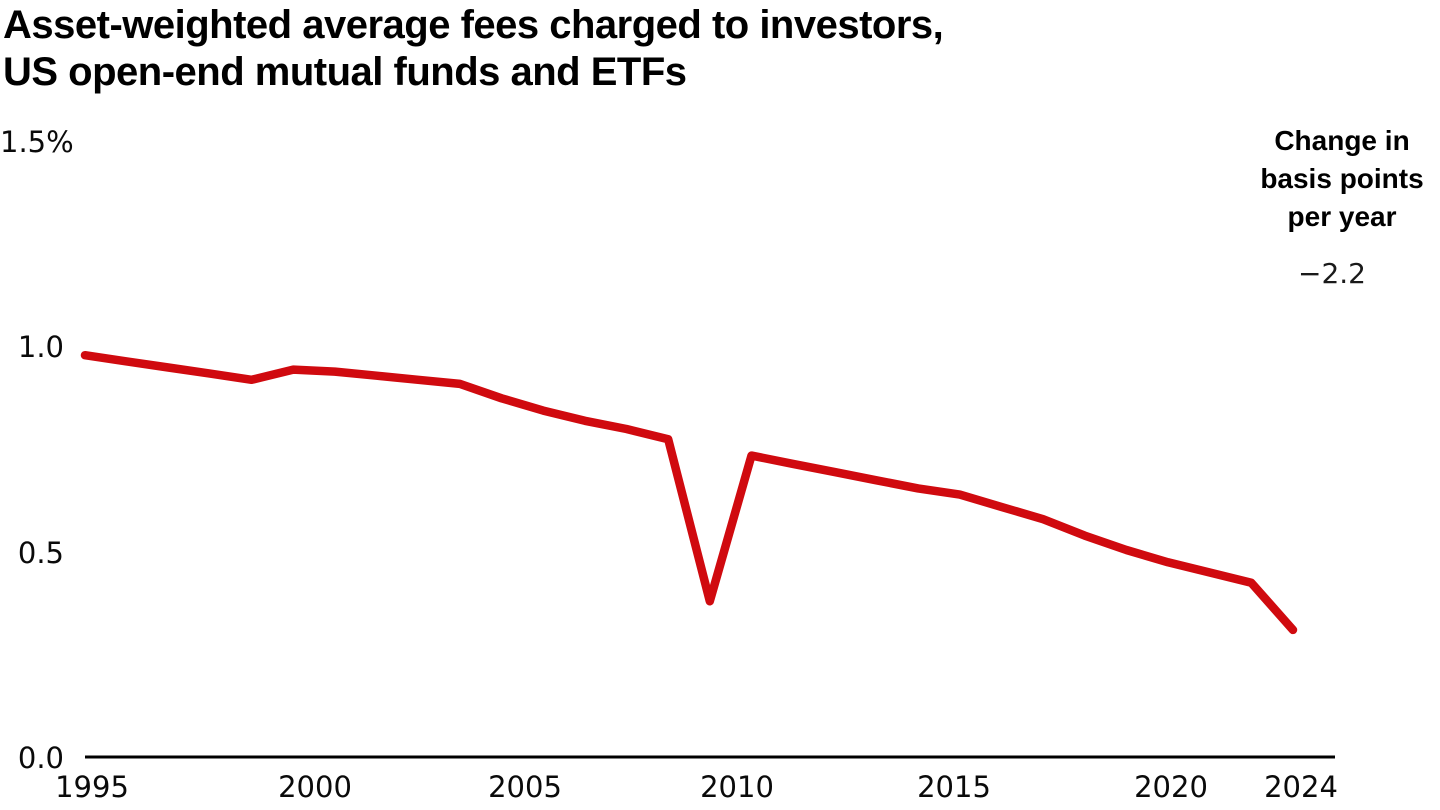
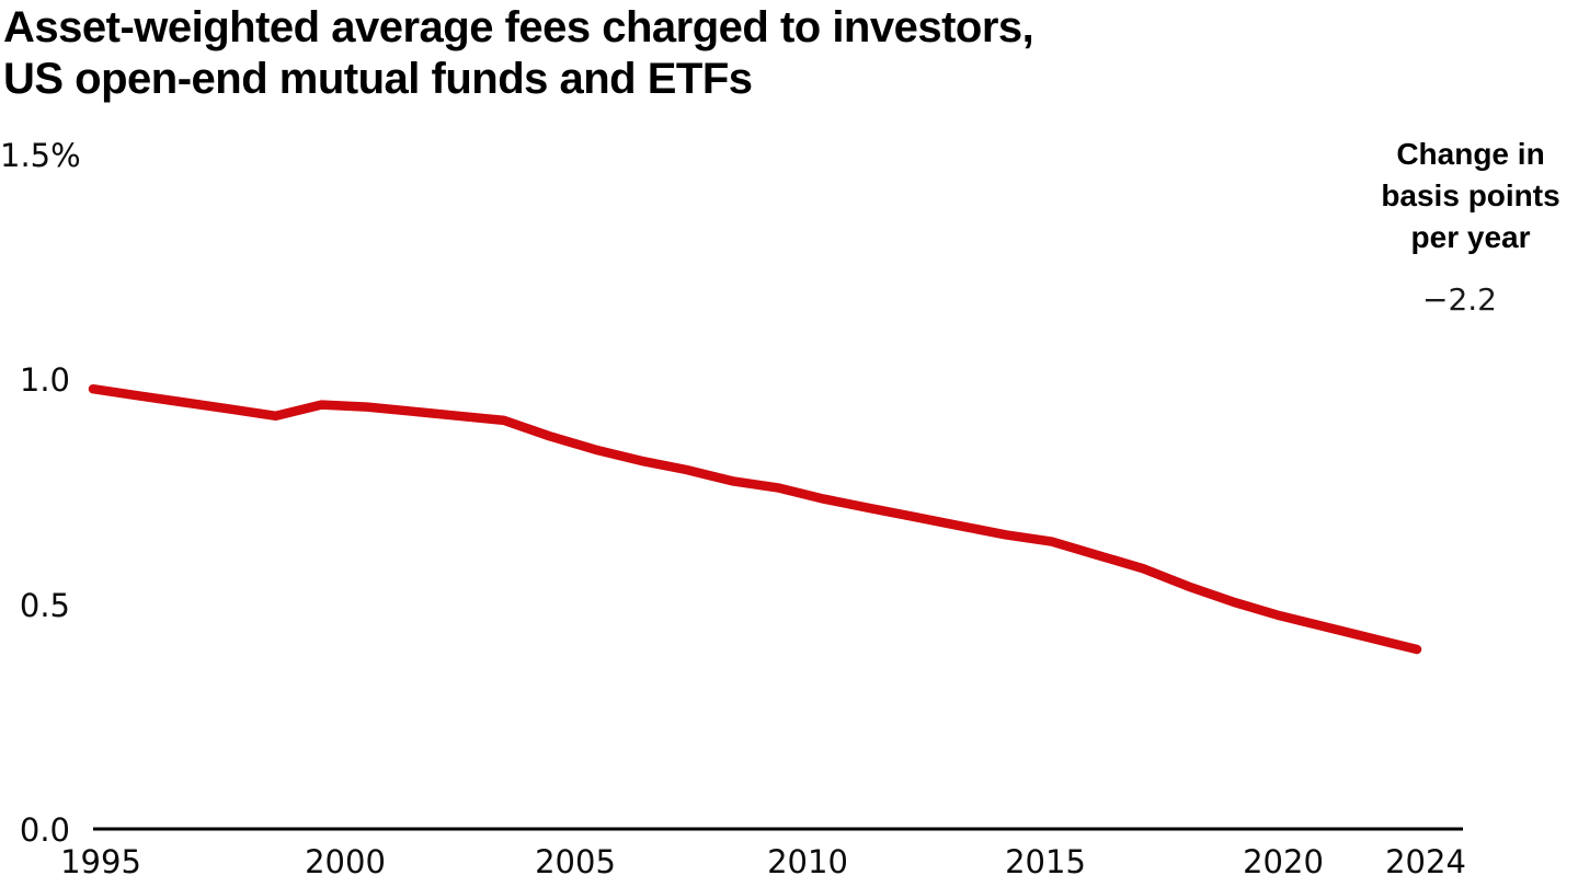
2010: 0.38 -> 0.76
2024: 0.31 -> 0.40
